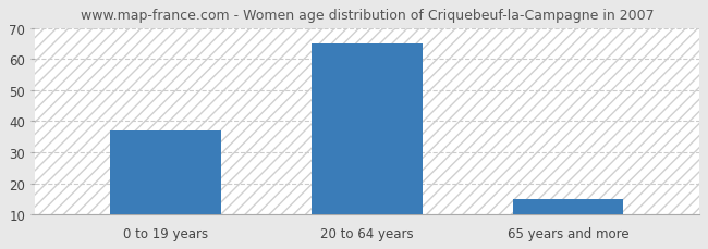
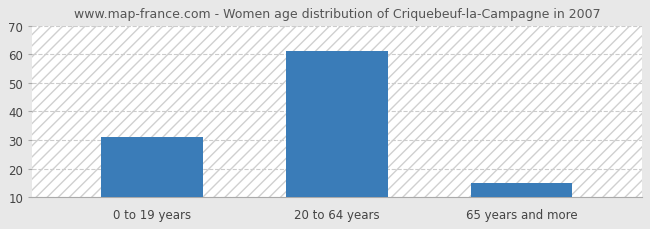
0 to 19 years: 37 -> 31
20 to 64 years: 65 -> 61
